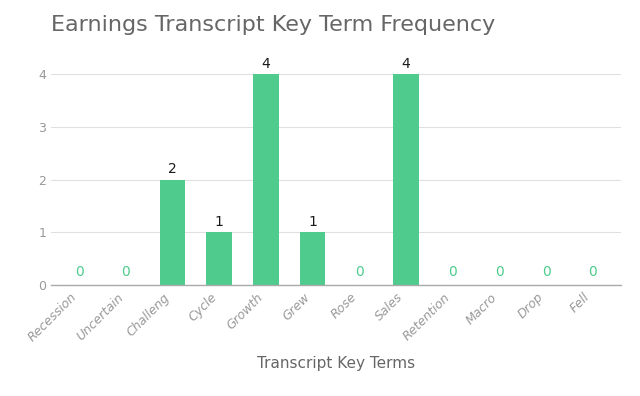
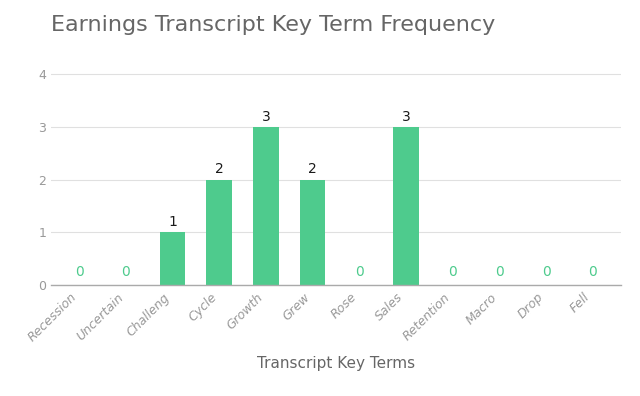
Challeng: 2 -> 1
Cycle: 1 -> 2
Growth: 4 -> 3
Grew: 1 -> 2
Sales: 4 -> 3
